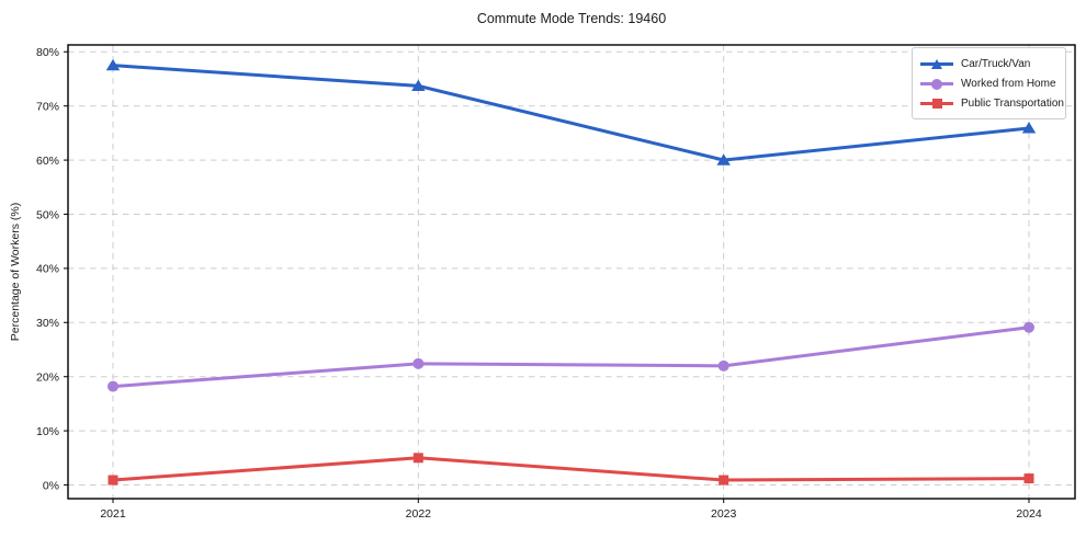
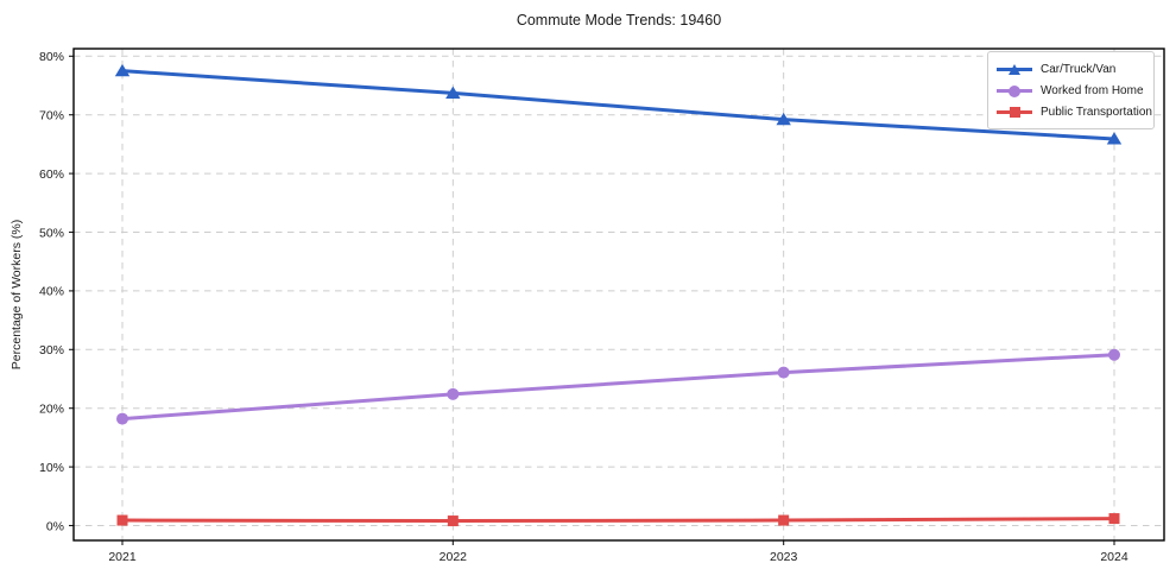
Public Transportation/2022: 5% -> 1%
Car/Truck/Van/2023: 60% -> 69%
Worked from Home/2023: 22% -> 26%
